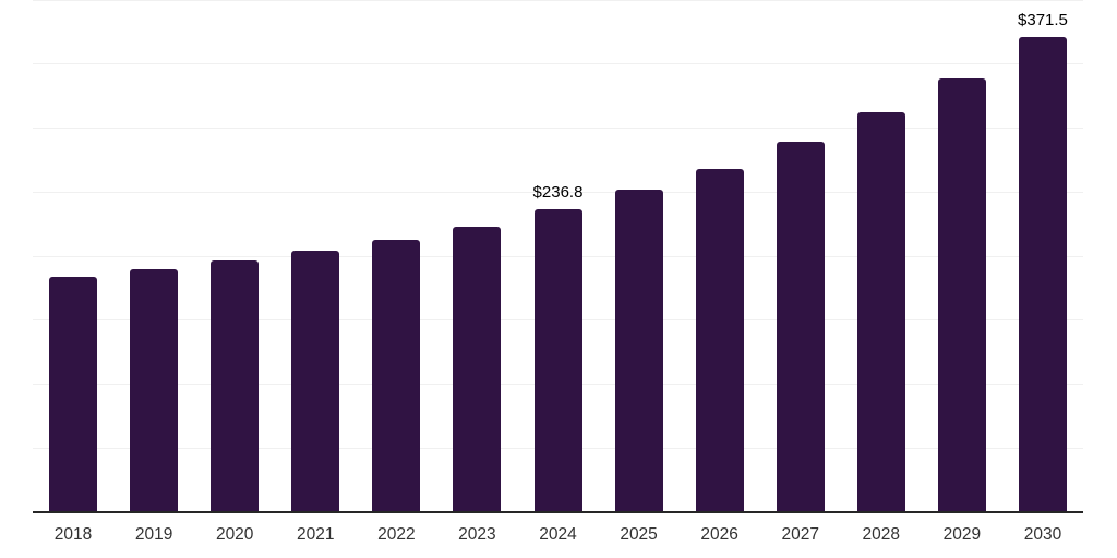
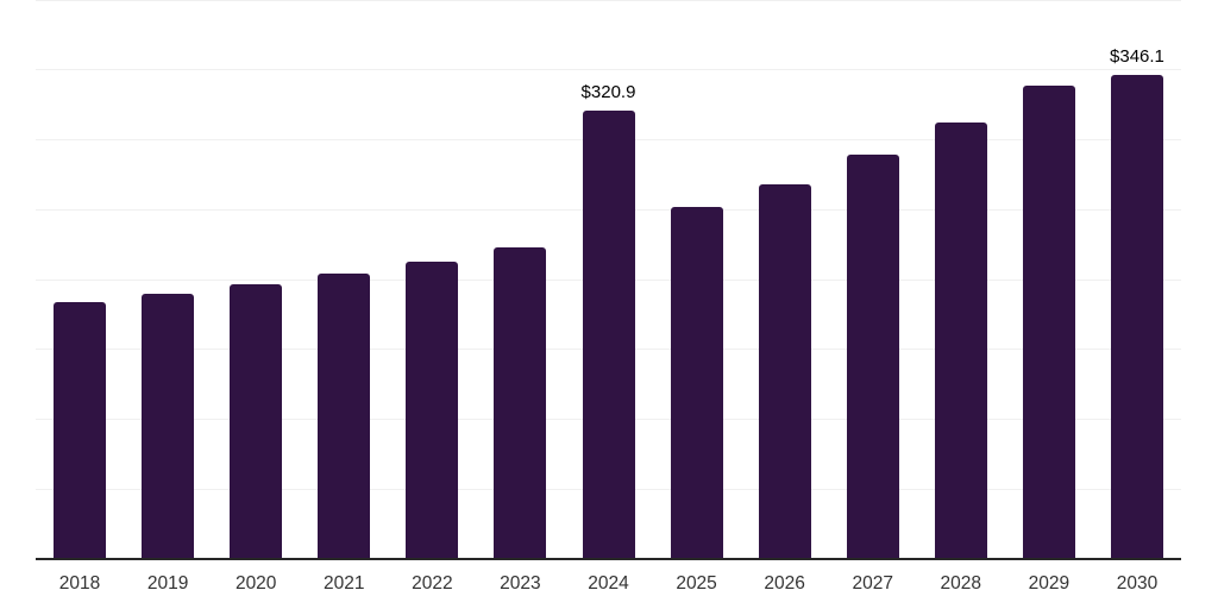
2024: $236.8 -> $320.9
2030: $371.5 -> $346.1
